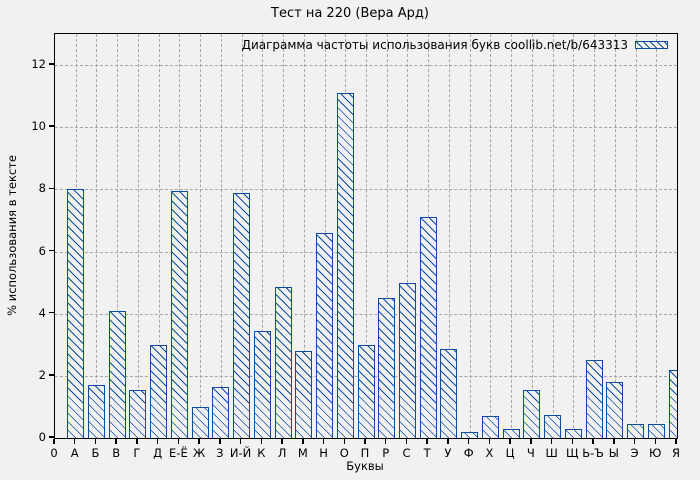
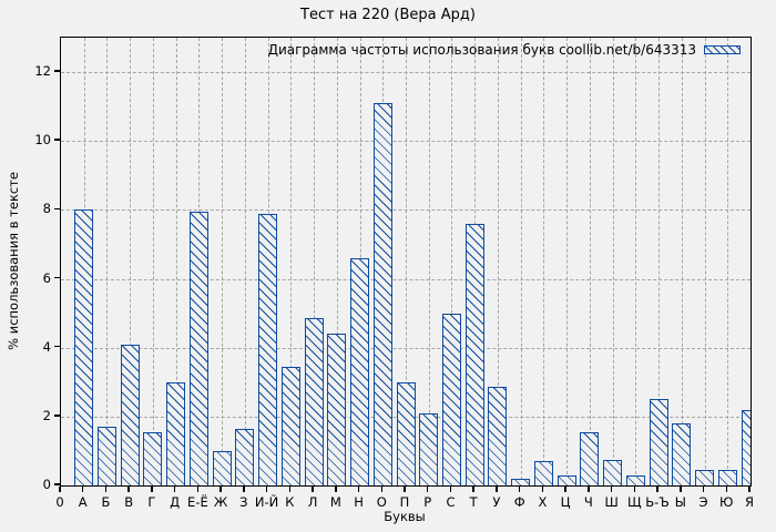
М: 2.8 -> 4.4
Р: 4.5 -> 2.1
Т: 7.1 -> 7.6
